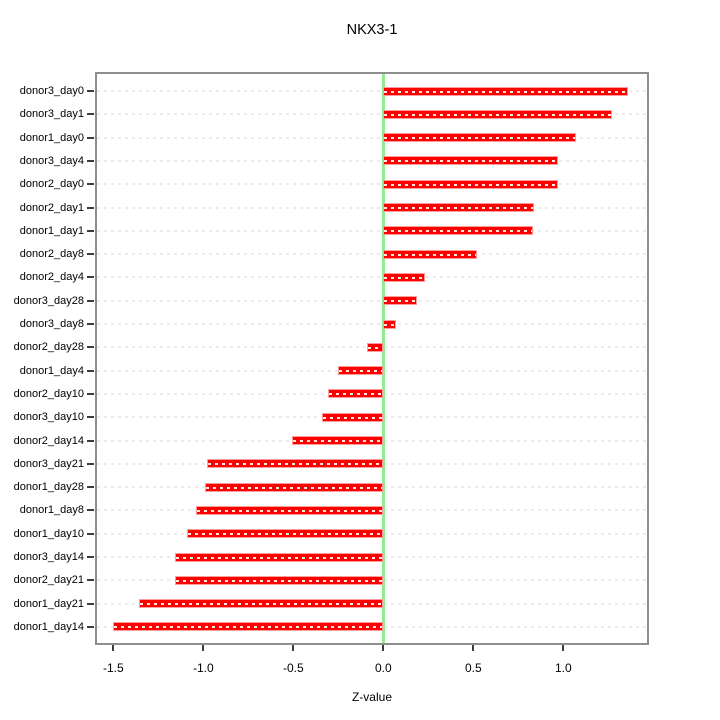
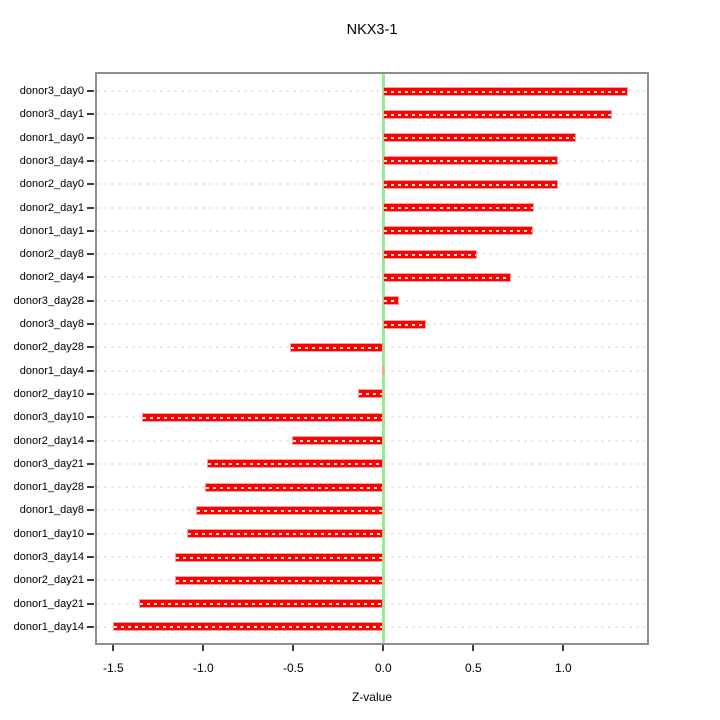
donor2_day4: 0.23 -> 0.71
donor3_day28: 0.19 -> 0.09
donor3_day8: 0.07 -> 0.24
donor2_day28: -0.09 -> -0.52
donor1_day4: -0.25 -> -0.01
donor2_day10: -0.31 -> -0.14
donor3_day10: -0.34 -> -1.34
